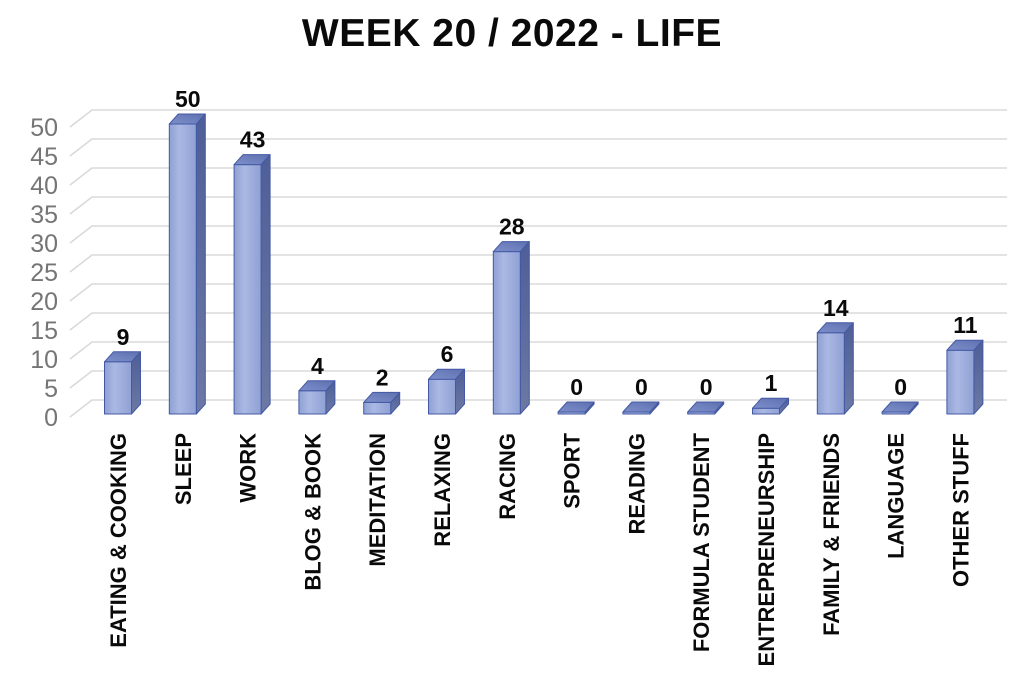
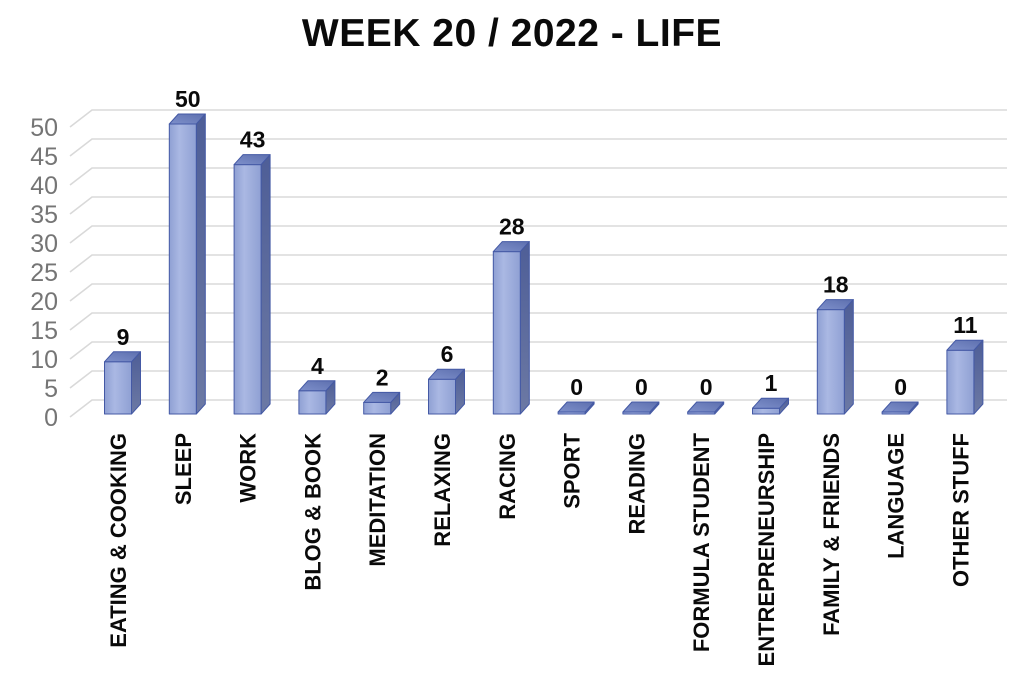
FAMILY & FRIENDS: 14 -> 18
